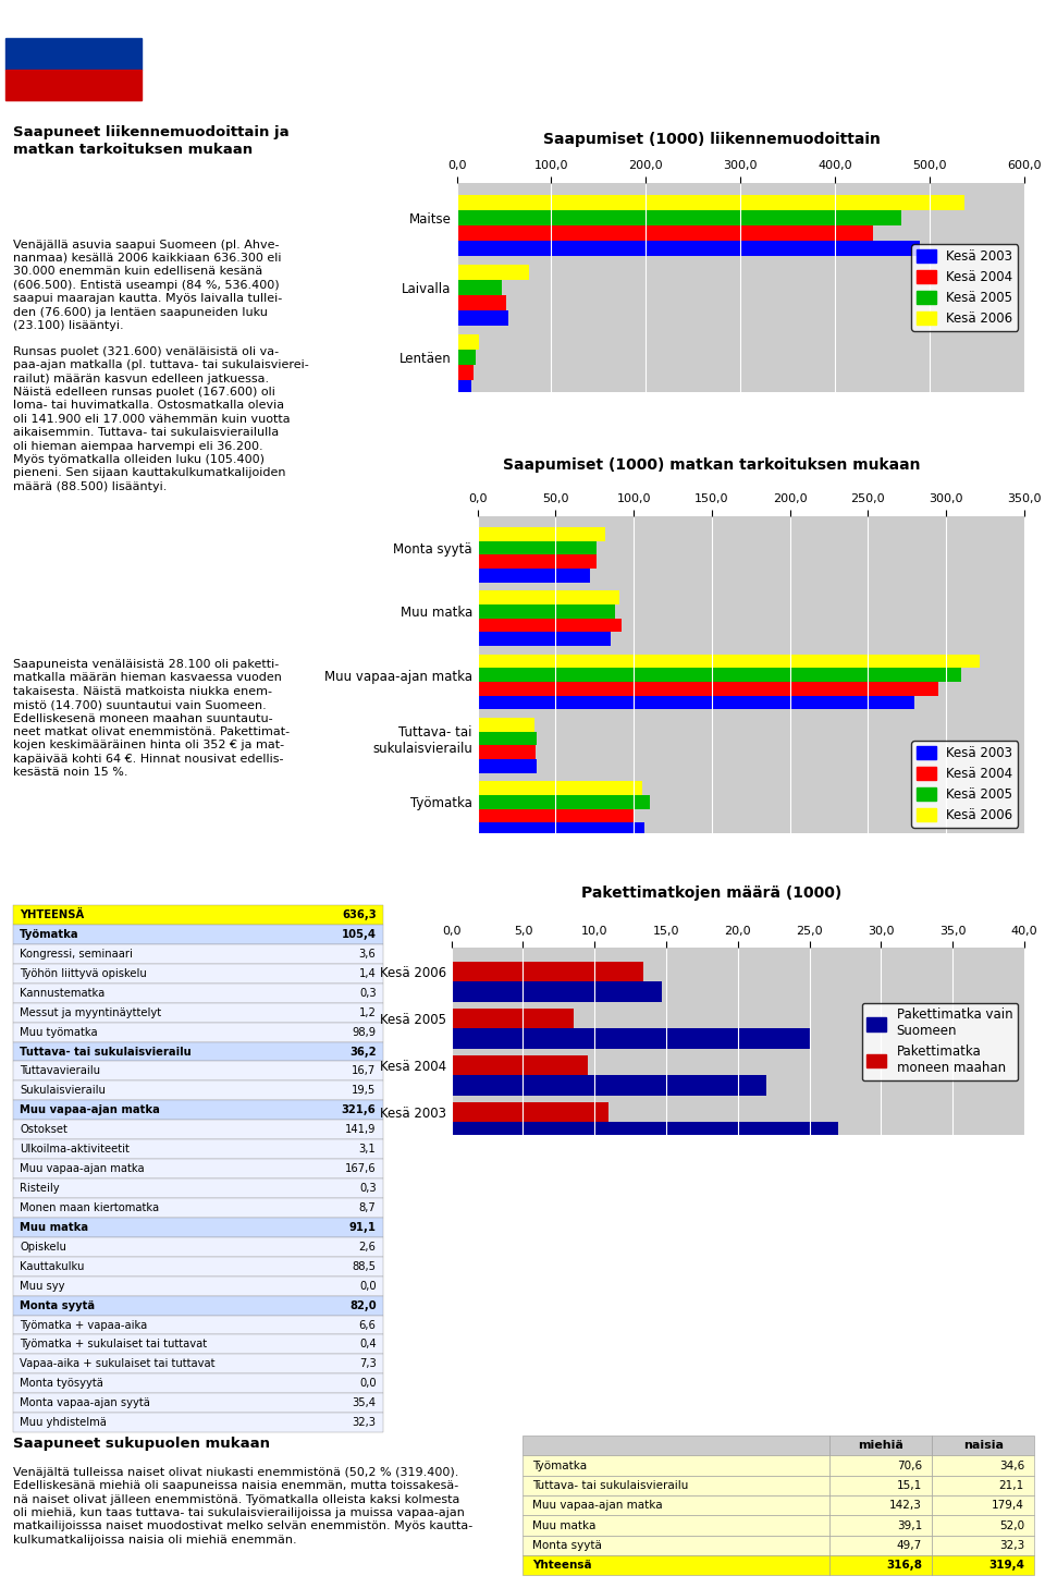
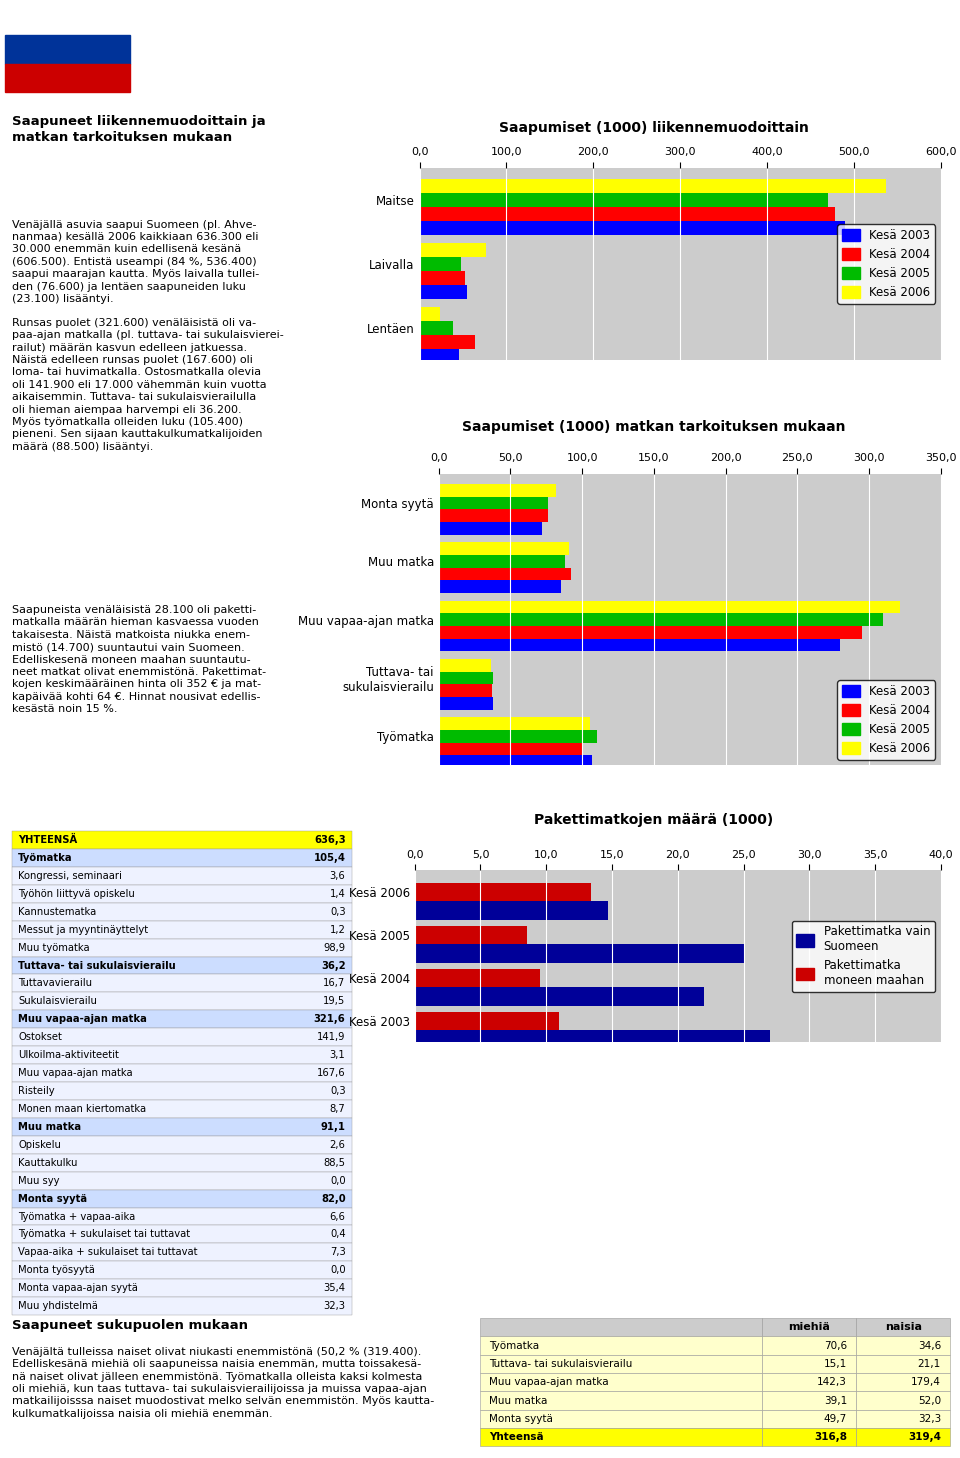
Kesä 2004/Maitse: 440 -> 478
Kesä 2005/Lentäen: 20 -> 38
Kesä 2004/Lentäen: 18 -> 64
Kesä 2003/Lentäen: 16 -> 46
